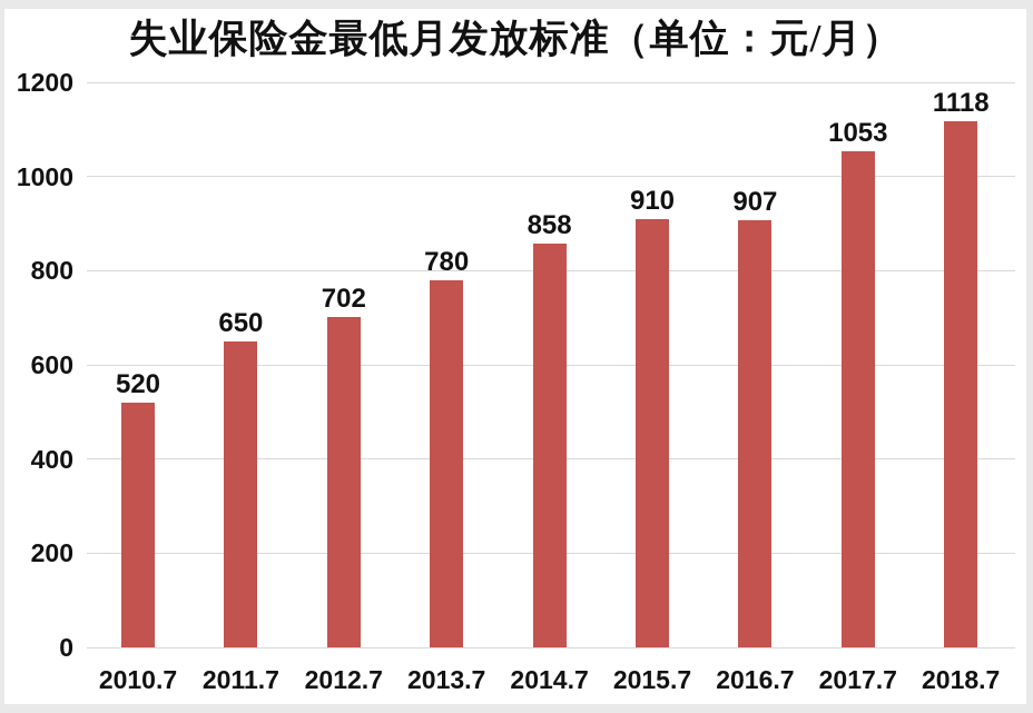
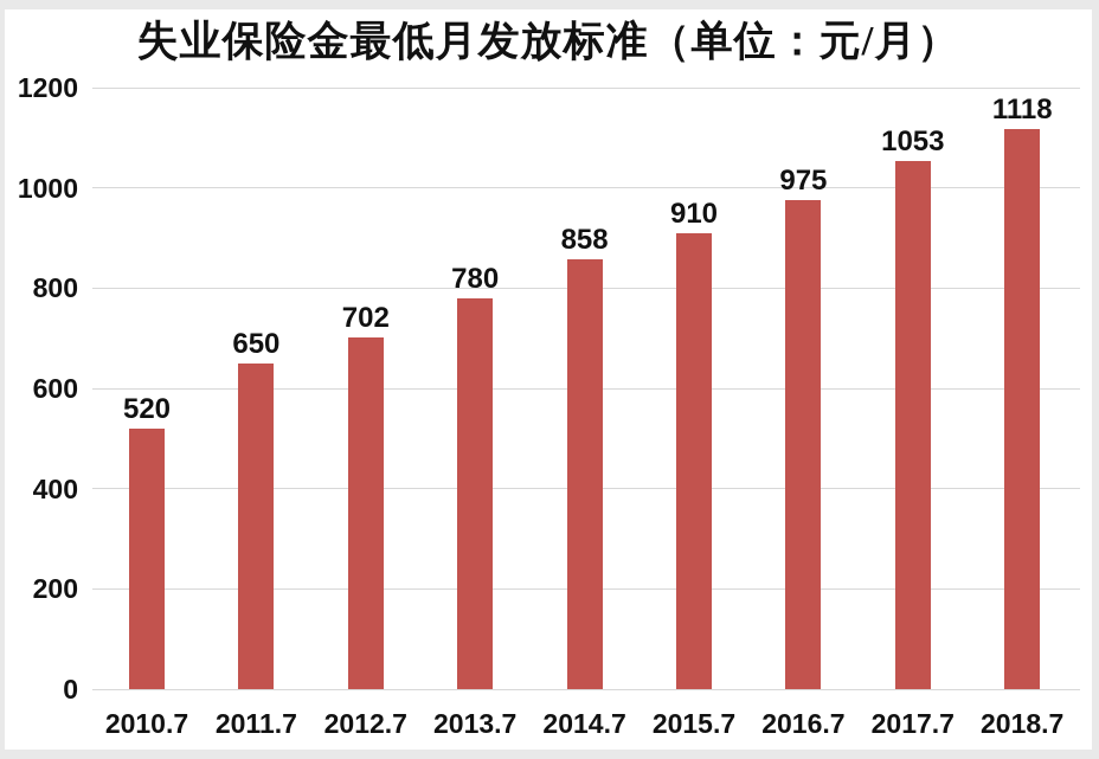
2016.7: 907 -> 975
